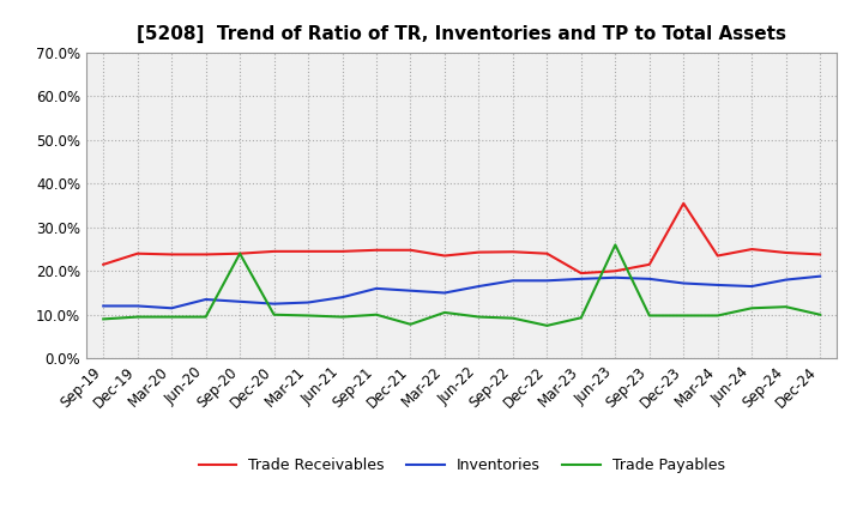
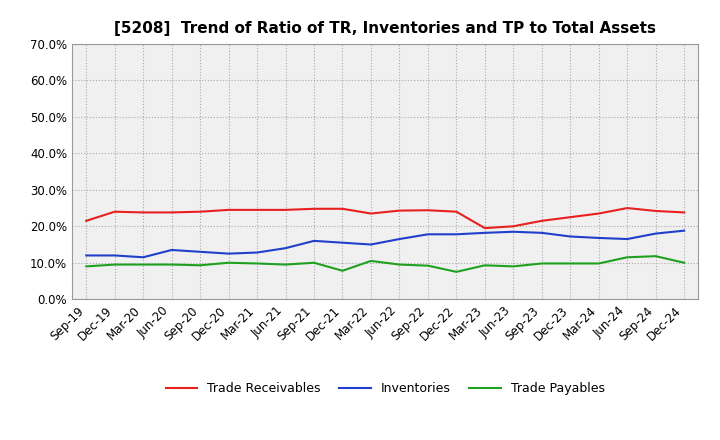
Trade Payables/Sep-20: 24.0% -> 9.3%
Trade Payables/Jun-23: 26.0% -> 9.0%
Trade Receivables/Dec-23: 35.5% -> 22.5%
